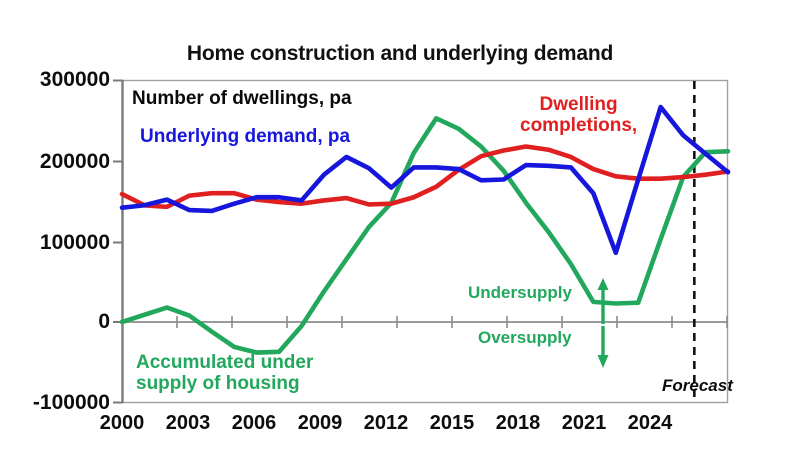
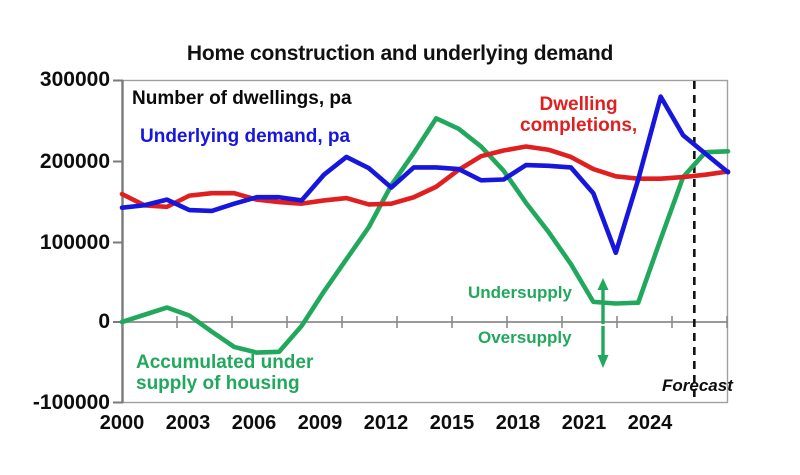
Accumulated under supply of housing/2012: 150000 -> 170000
Underlying demand, pa/2024: 270000 -> 280000
